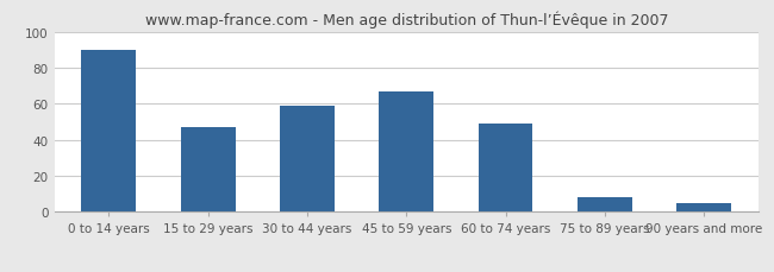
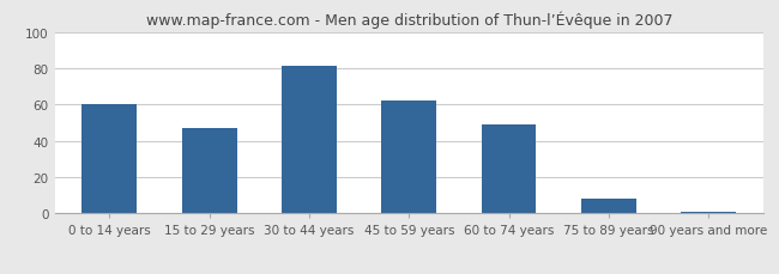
0 to 14 years: 90 -> 60
30 to 44 years: 59 -> 81
45 to 59 years: 67 -> 62
90 years and more: 5 -> 1
